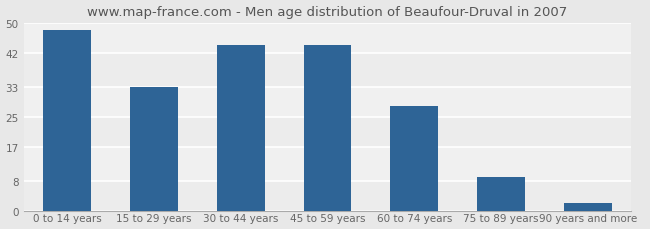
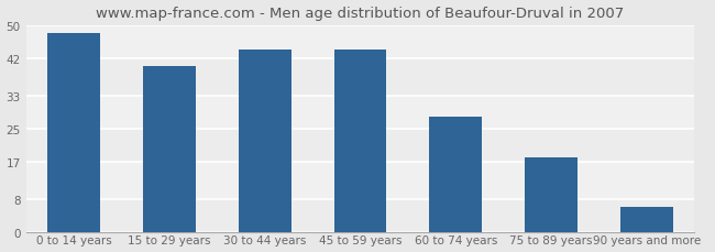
15 to 29 years: 33 -> 40
75 to 89 years: 9 -> 18
90 years and more: 2 -> 6
